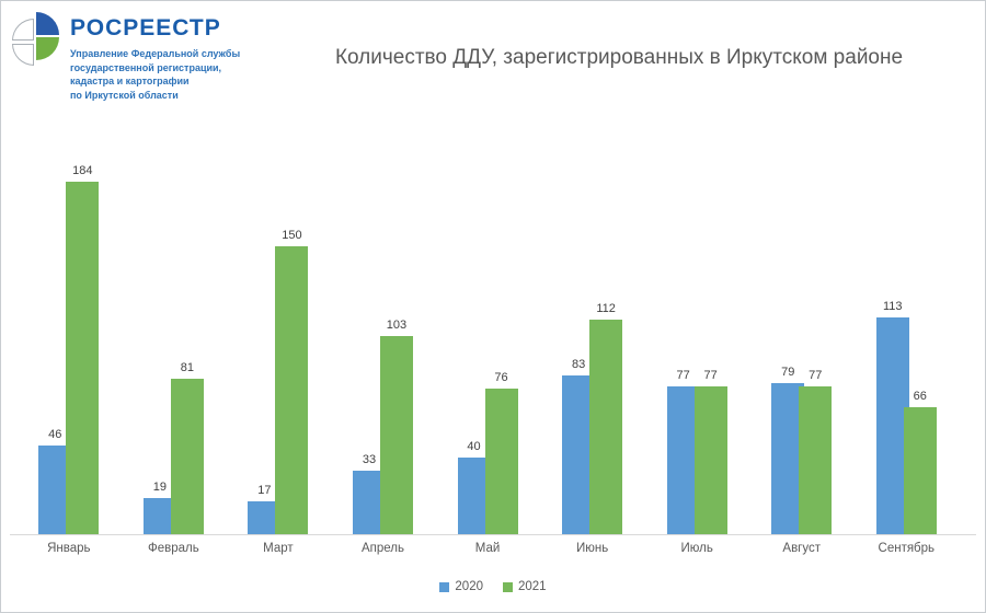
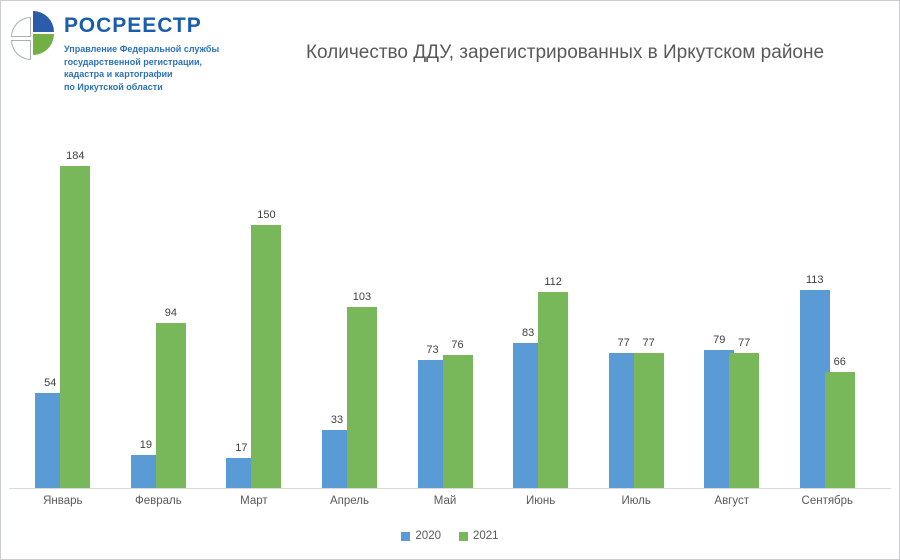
2020/Январь: 46 -> 54
2021/Февраль: 81 -> 94
2020/Май: 40 -> 73
